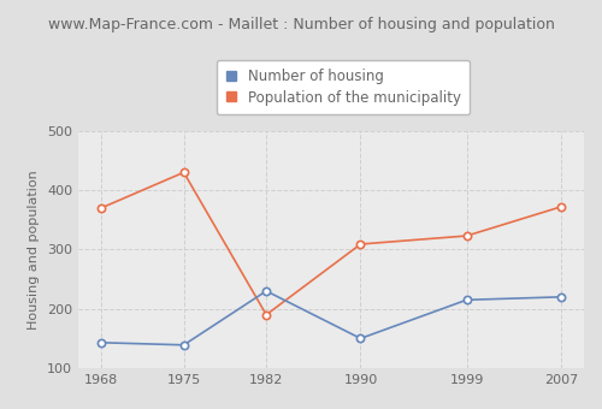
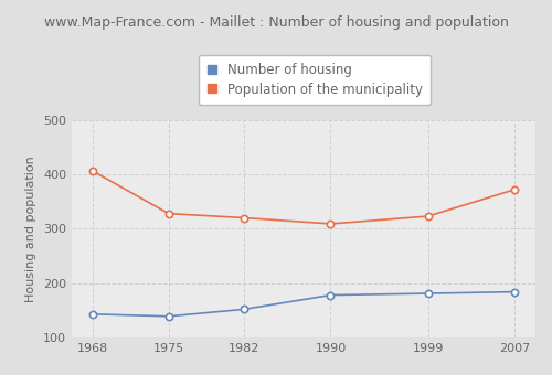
Population of the municipality/1968: 370 -> 406
Population of the municipality/1975: 430 -> 328
Number of housing/1982: 230 -> 152
Population of the municipality/1982: 190 -> 320
Number of housing/1990: 150 -> 178
Number of housing/1999: 215 -> 181
Number of housing/2007: 220 -> 184
